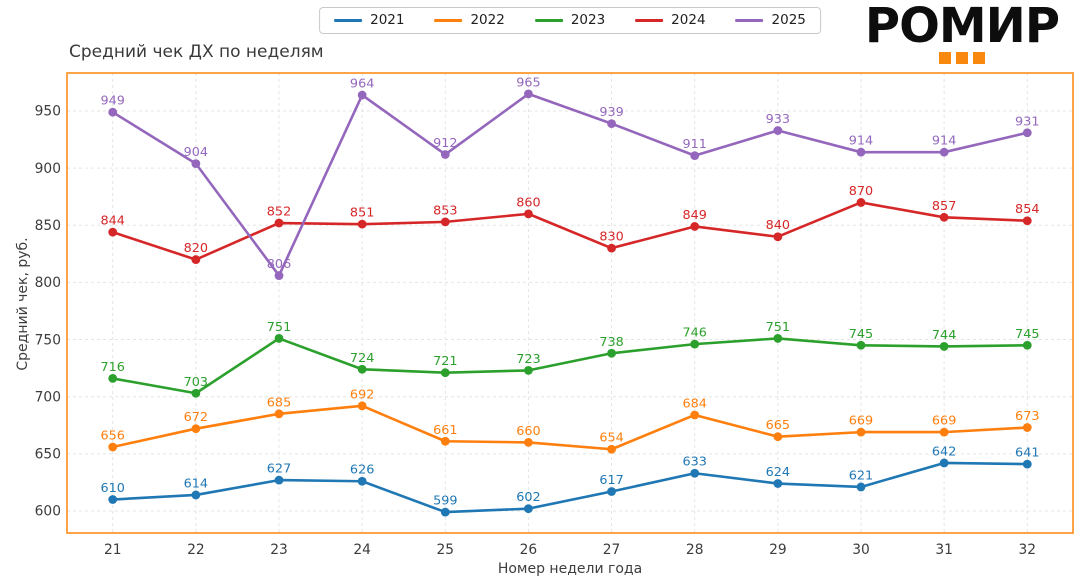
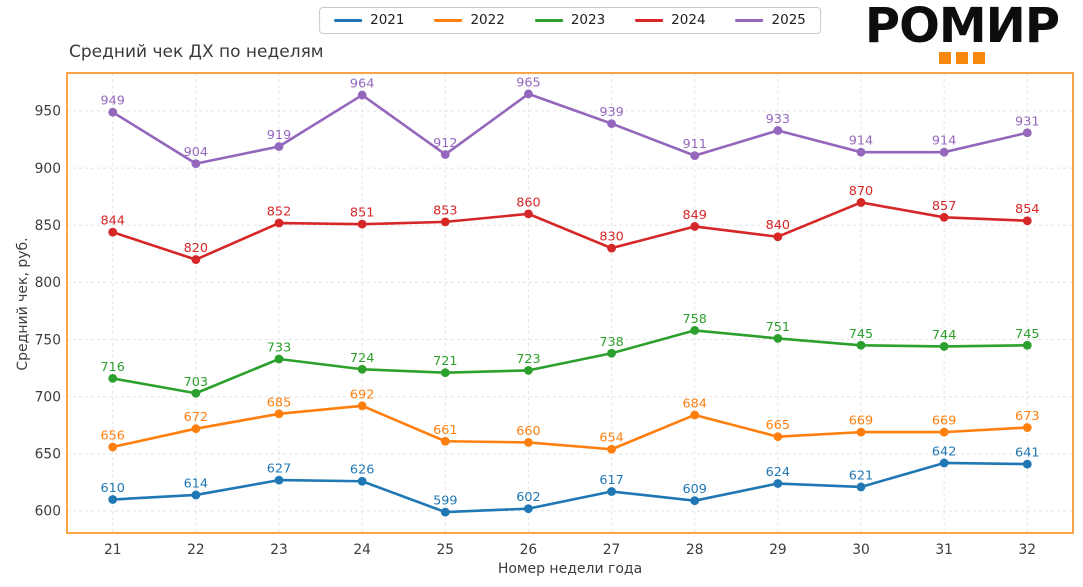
2023/23: 751 -> 733
2025/23: 806 -> 919
2021/28: 633 -> 609
2023/28: 746 -> 758
